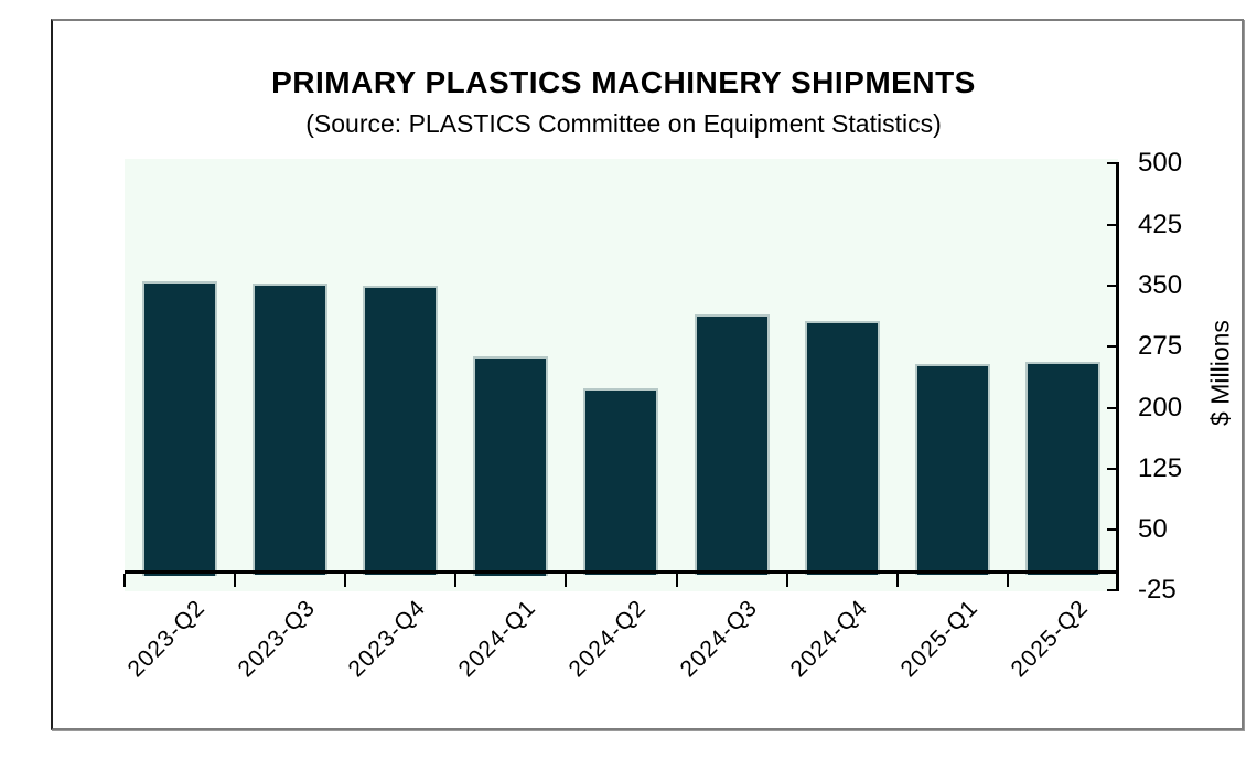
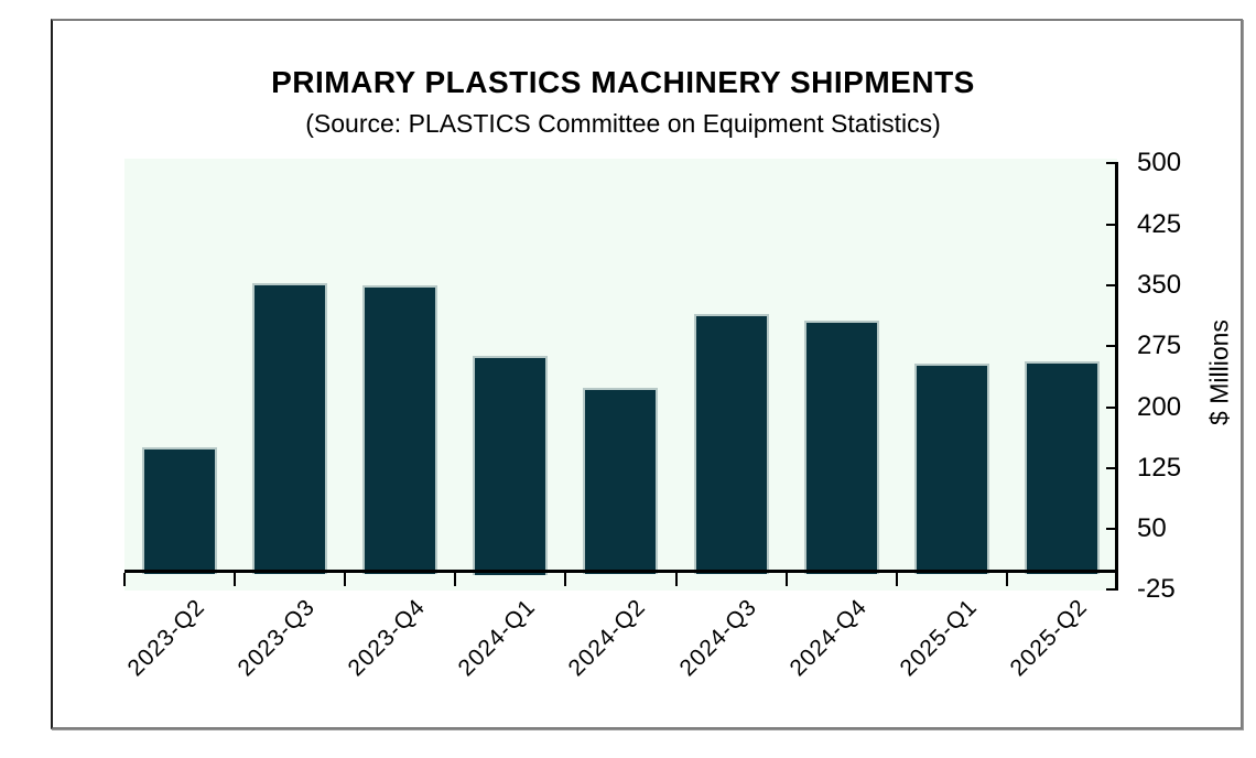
2023-Q2: 360 -> 150
